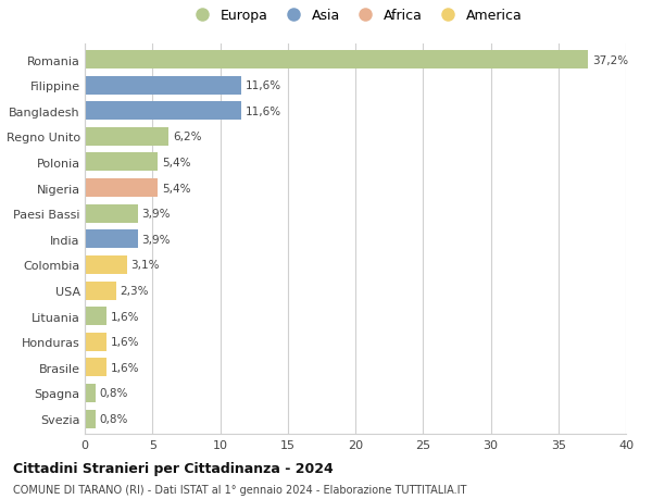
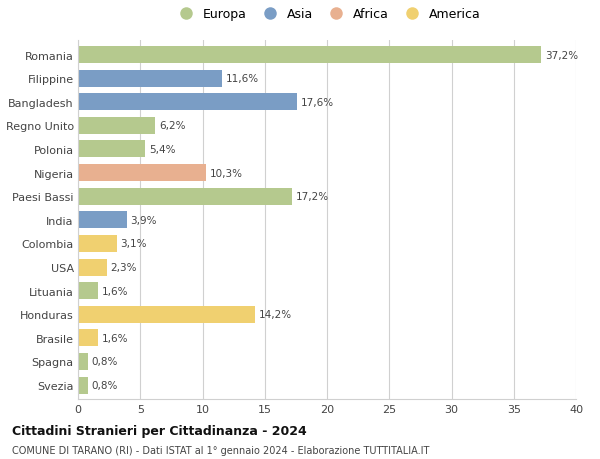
Bangladesh: 11,6% -> 17,6%
Nigeria: 5,4% -> 10,3%
Paesi Bassi: 3,9% -> 17,2%
Honduras: 1,6% -> 14,2%
